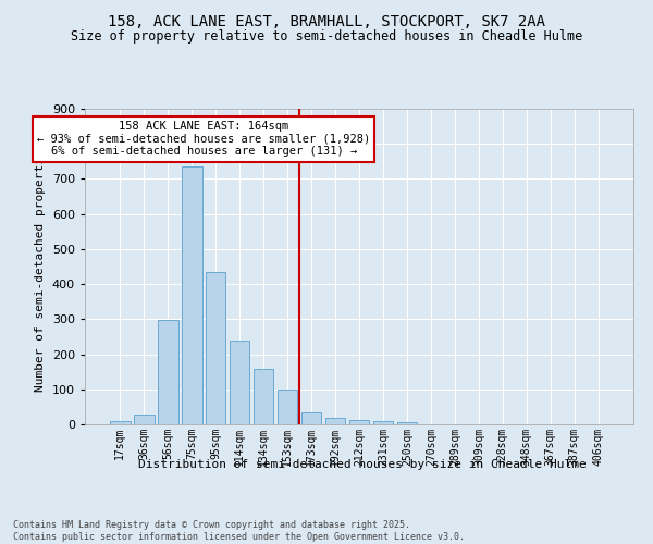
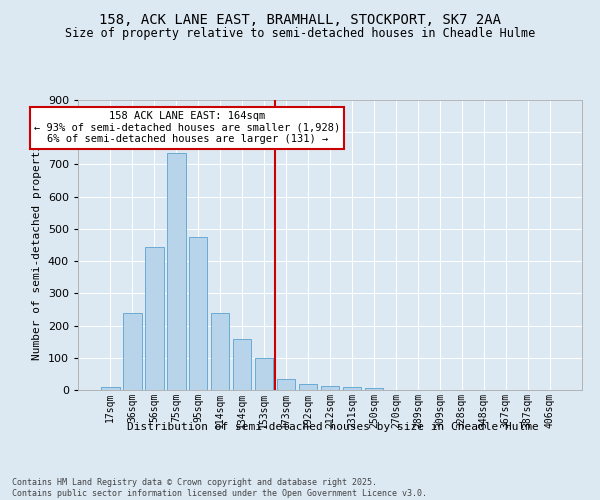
36sqm: 27 -> 240
56sqm: 297 -> 445
95sqm: 435 -> 475
